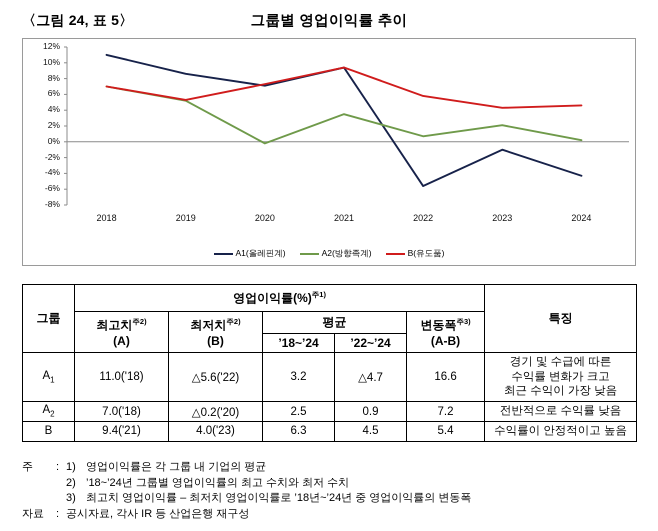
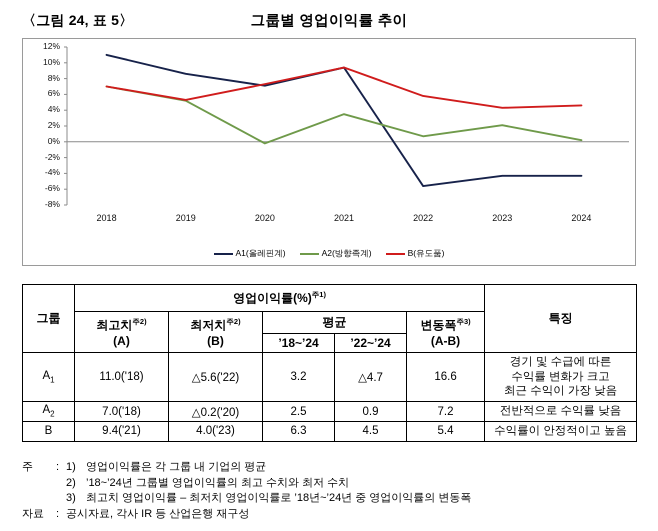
A1(올레핀계)/2023: -1% -> -4%
